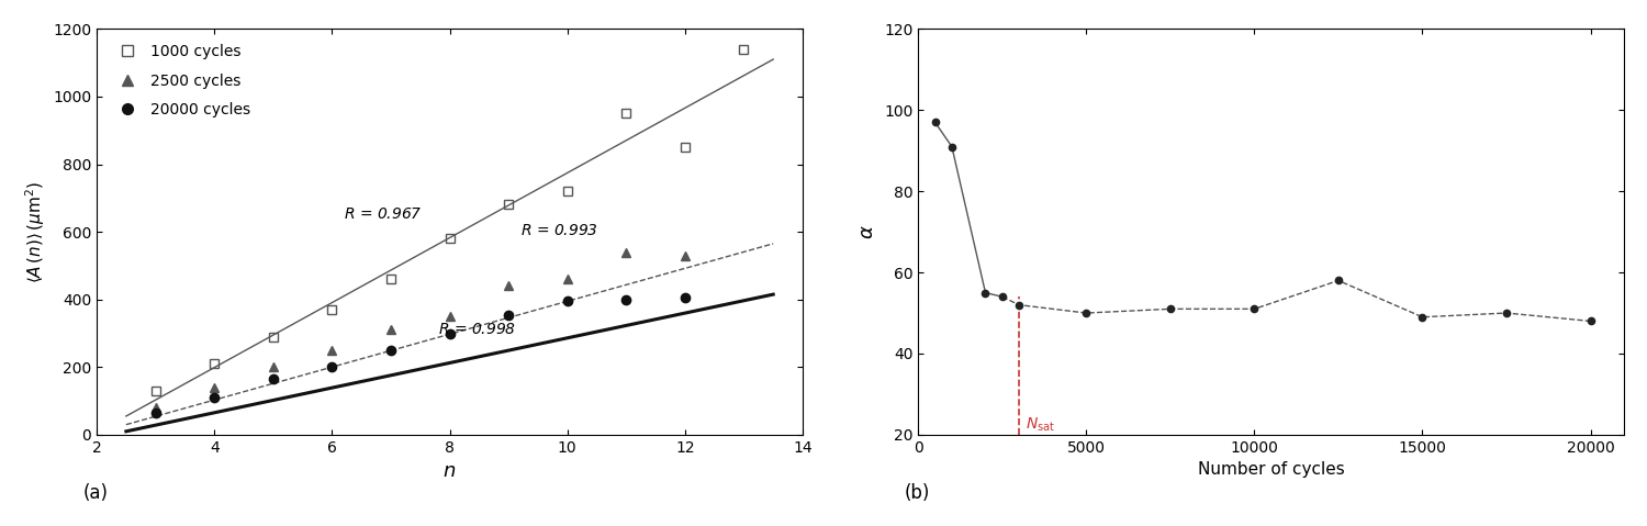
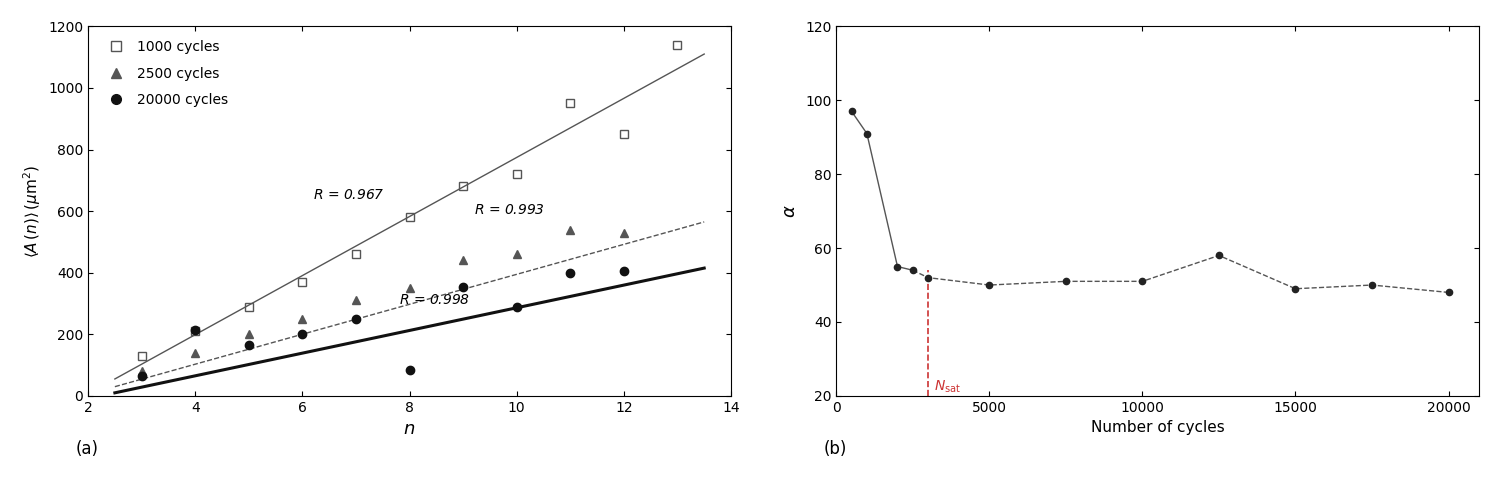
20000 cycles/4: 110 -> 215
20000 cycles/8: 300 -> 85
20000 cycles/10: 395 -> 290
